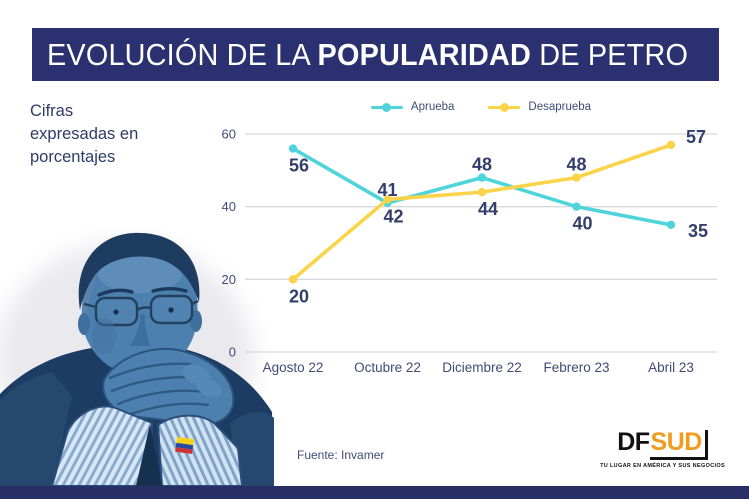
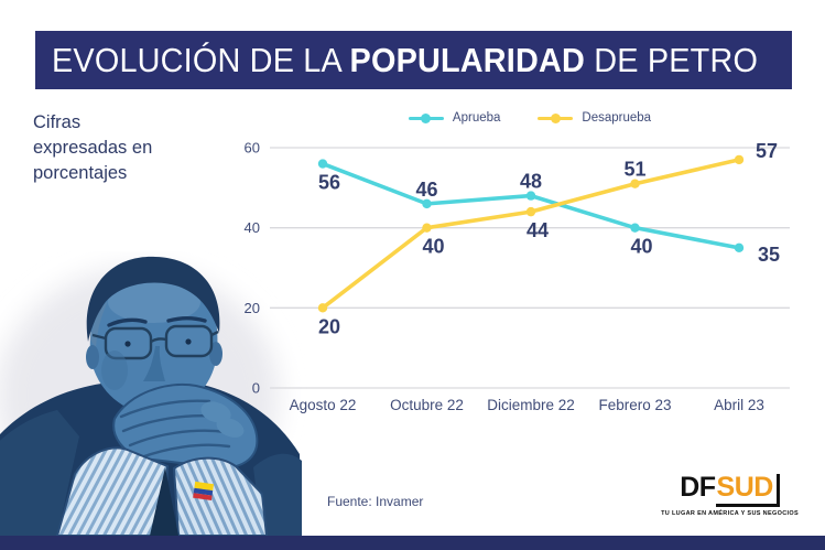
Aprueba/Octubre 22: 41 -> 46
Desaprueba/Octubre 22: 42 -> 40
Desaprueba/Febrero 23: 48 -> 51
